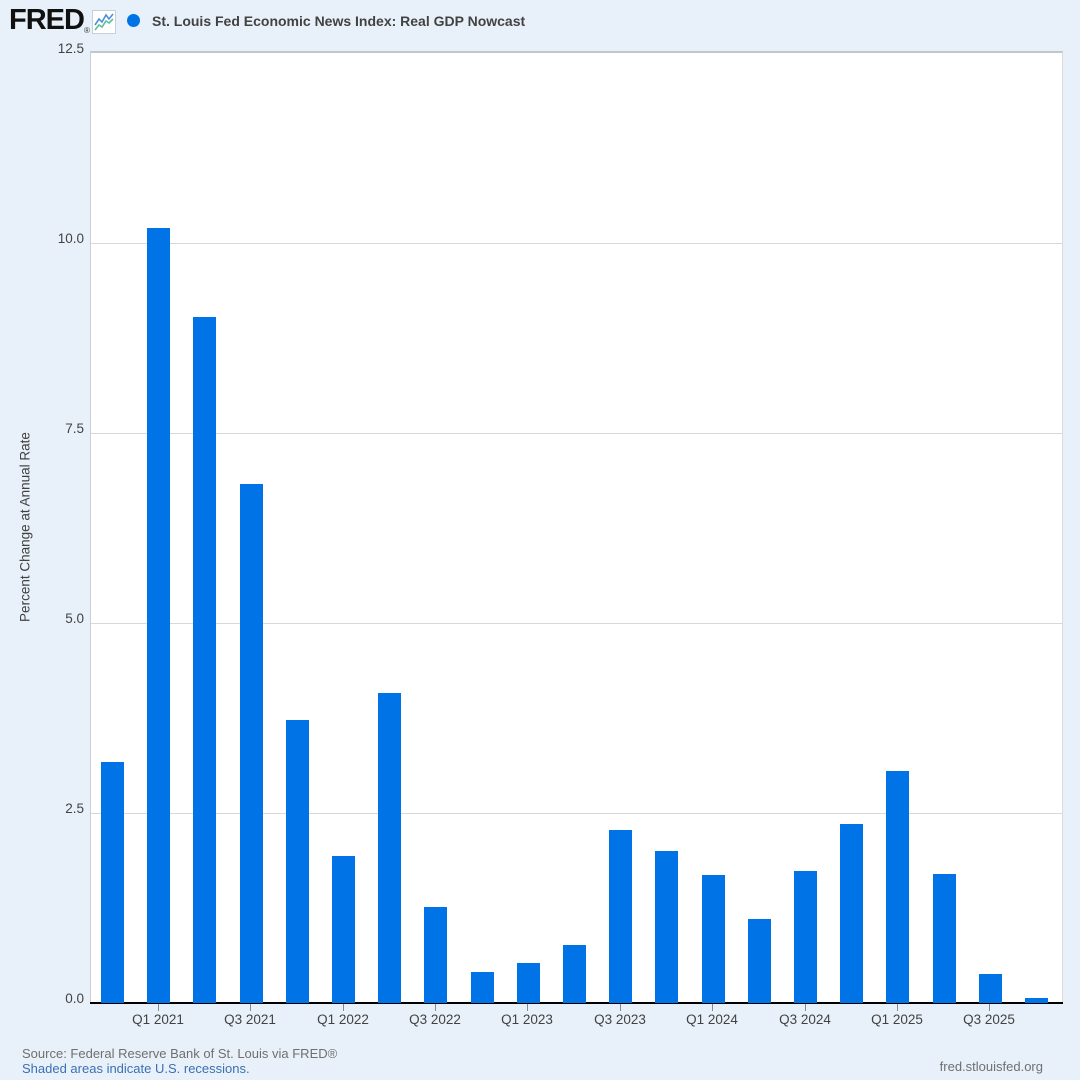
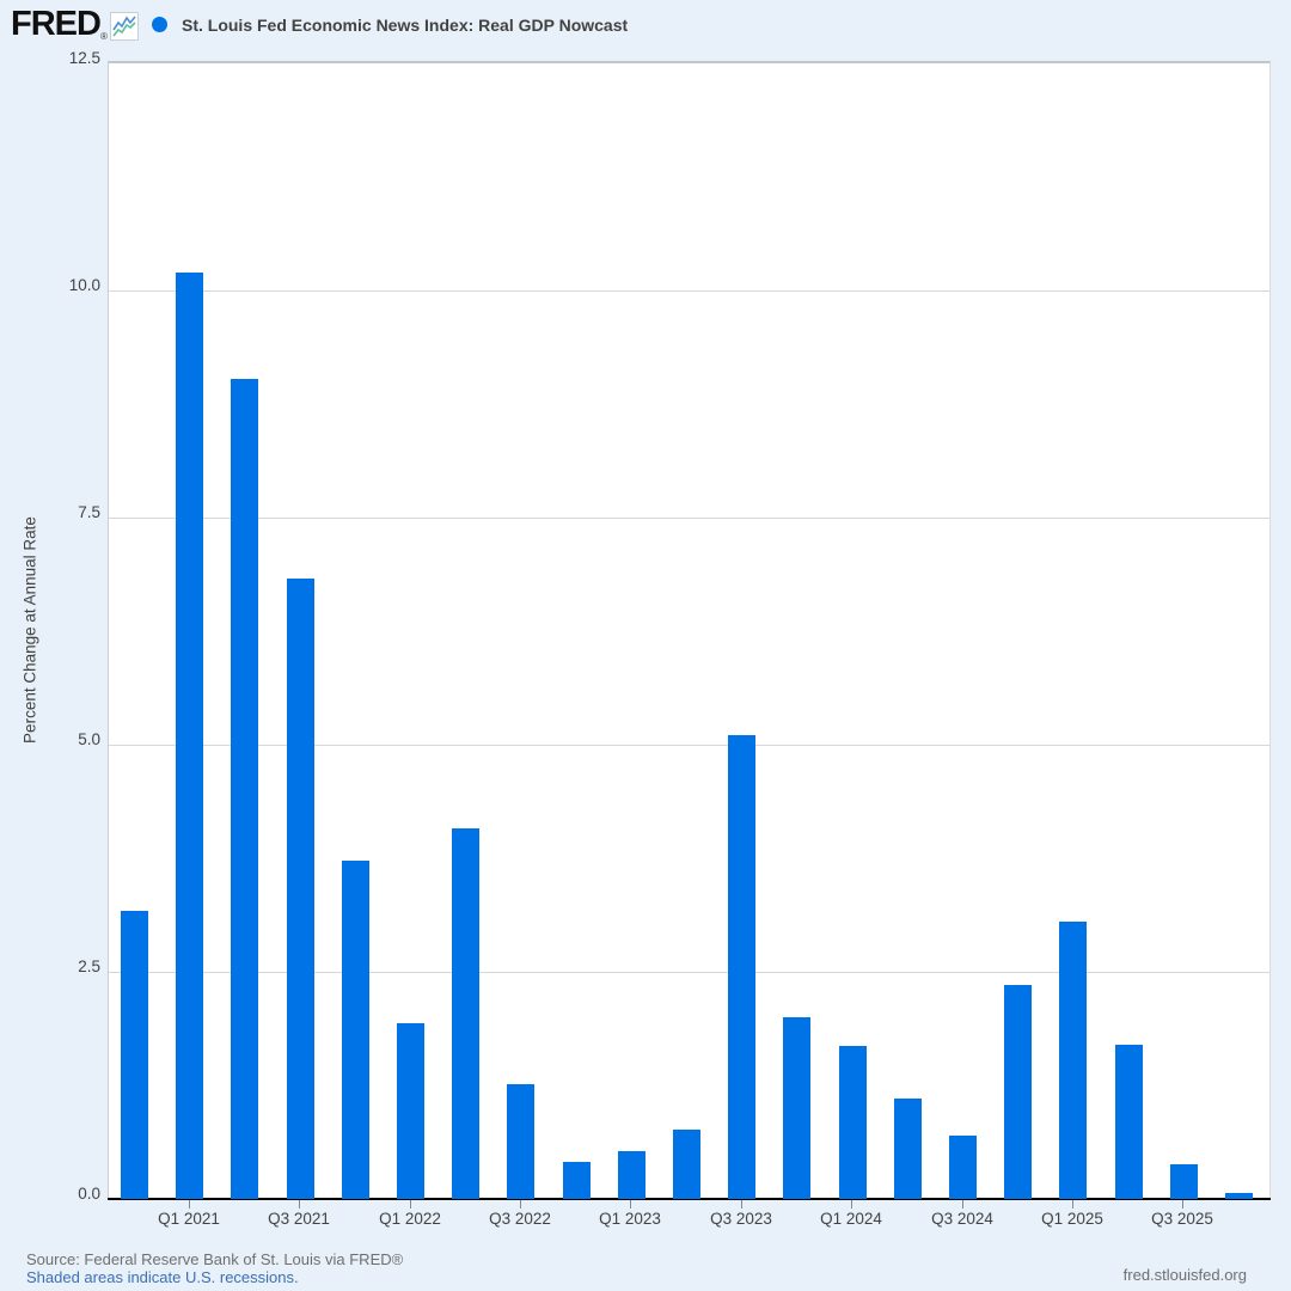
Q3 2023: 2.3 -> 5.1
Q3 2024: 1.7 -> 0.7
